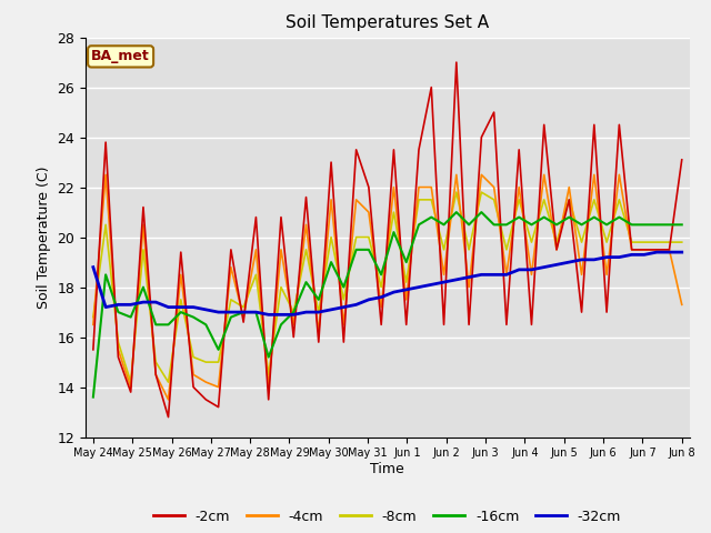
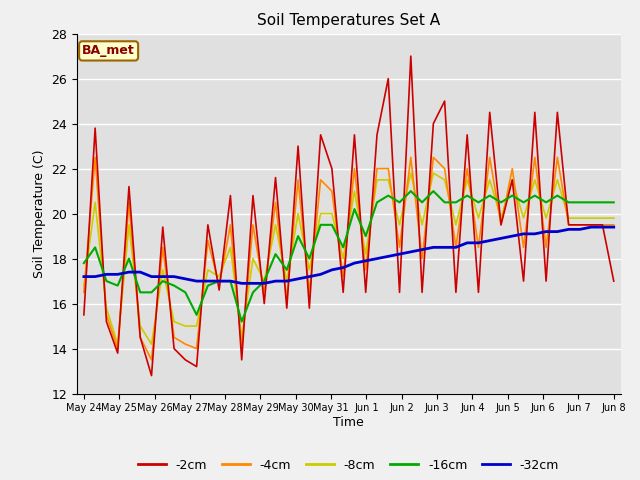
-16cm/May 24: 13.6 -> 17.8
-32cm/May 24: 18.8 -> 17.2
-2cm/Jun 8: 23.1 -> 17.0
-4cm/Jun 8: 17.3 -> 19.5
